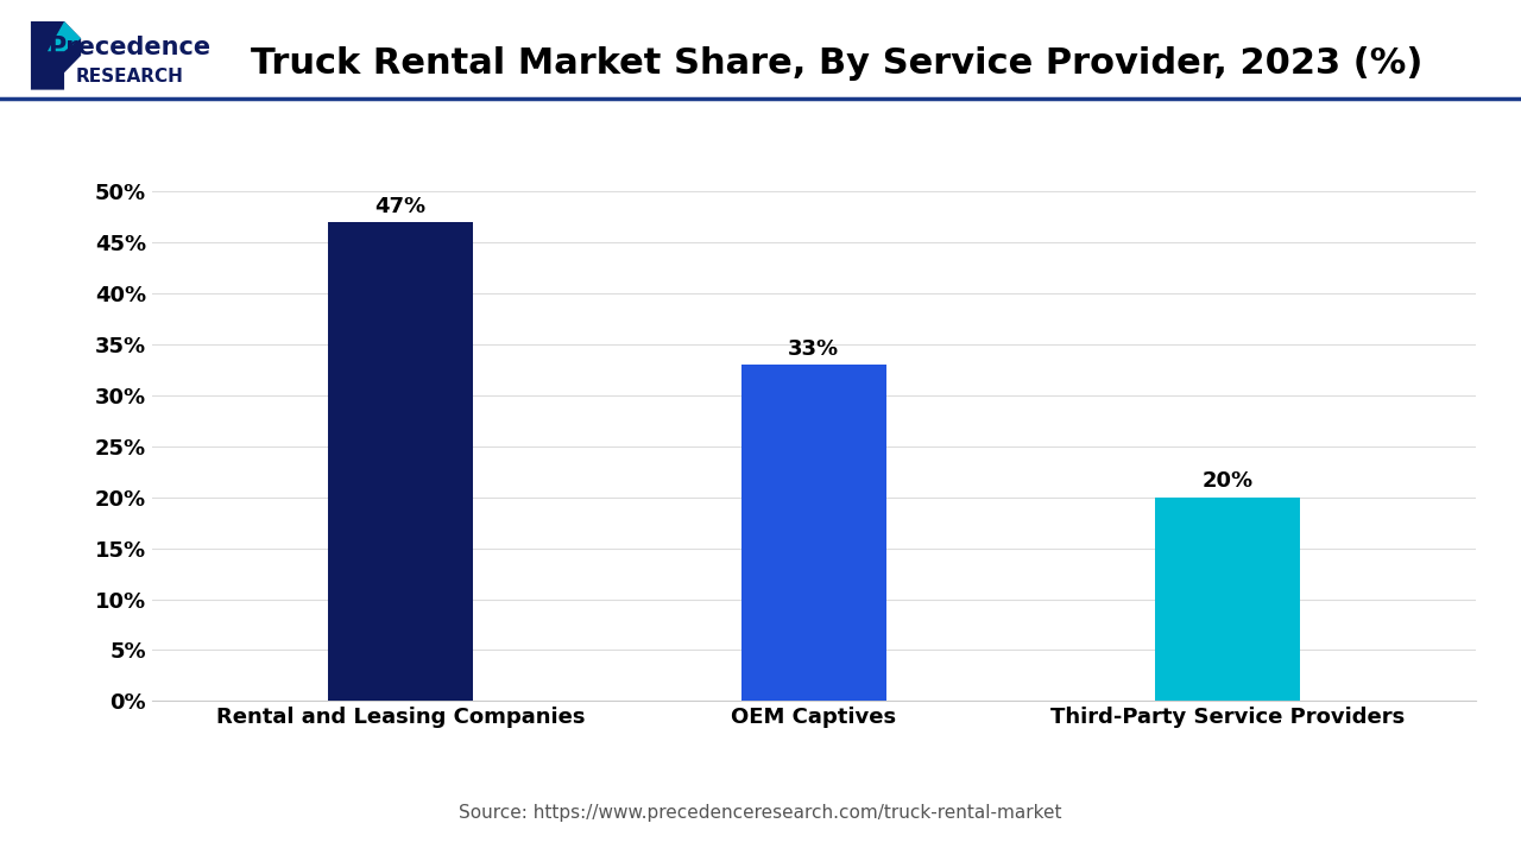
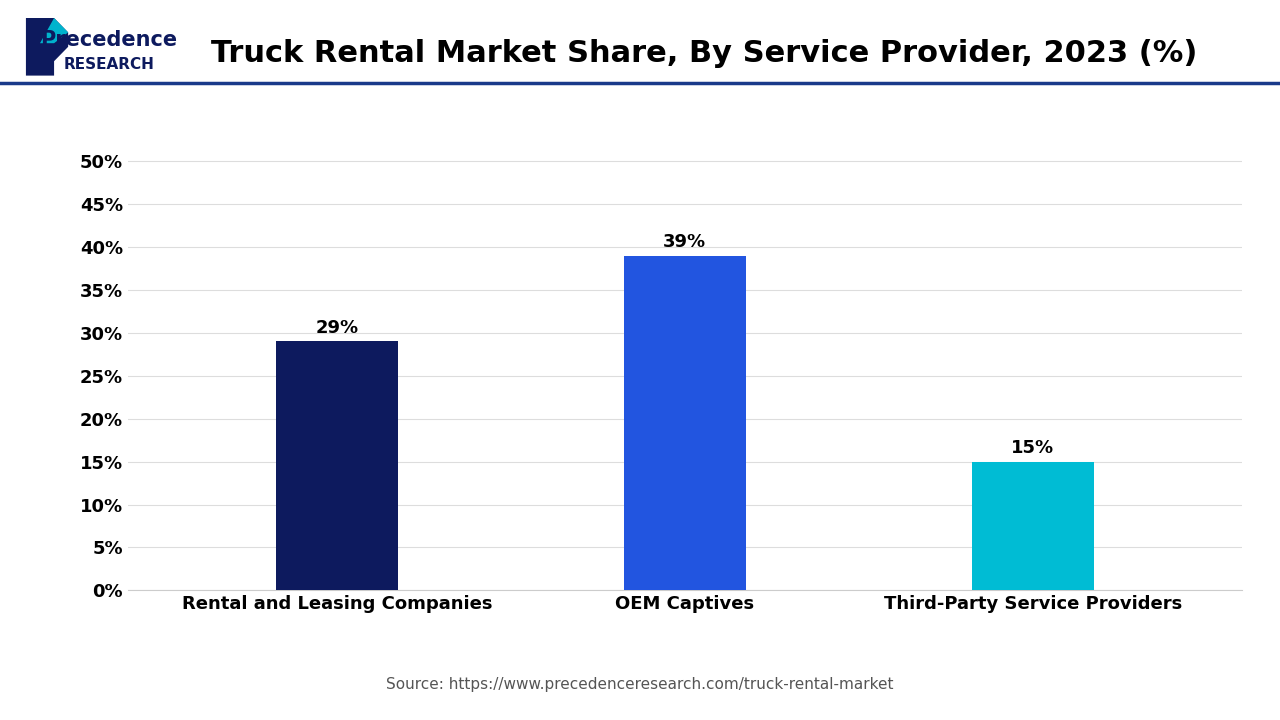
Rental and Leasing Companies: 47% -> 29%
OEM Captives: 33% -> 39%
Third-Party Service Providers: 20% -> 15%
